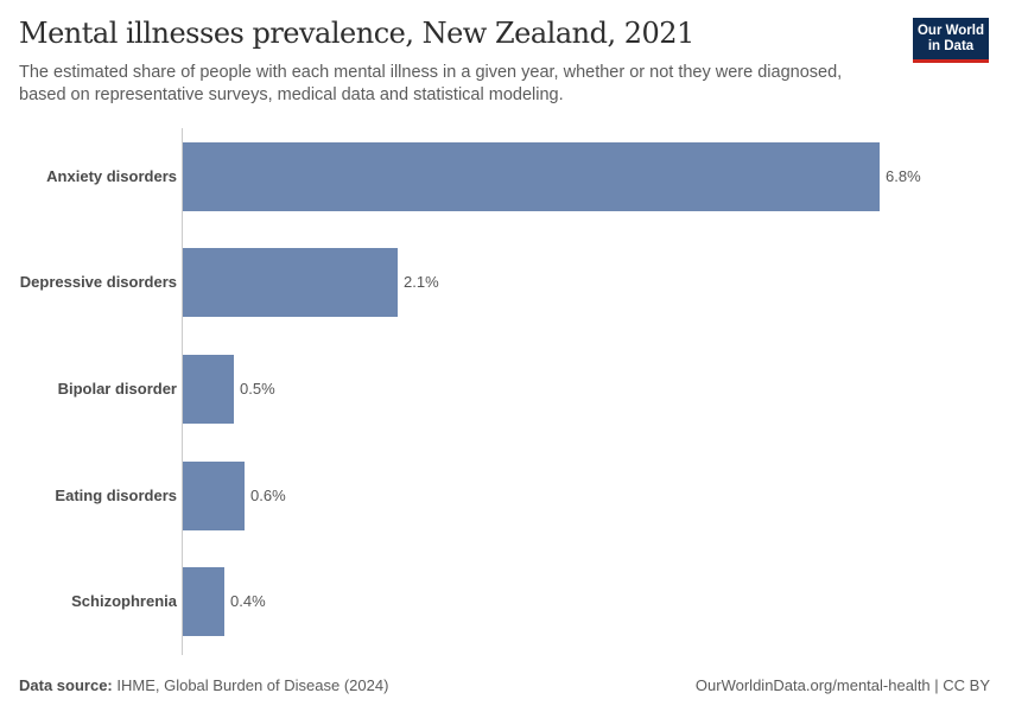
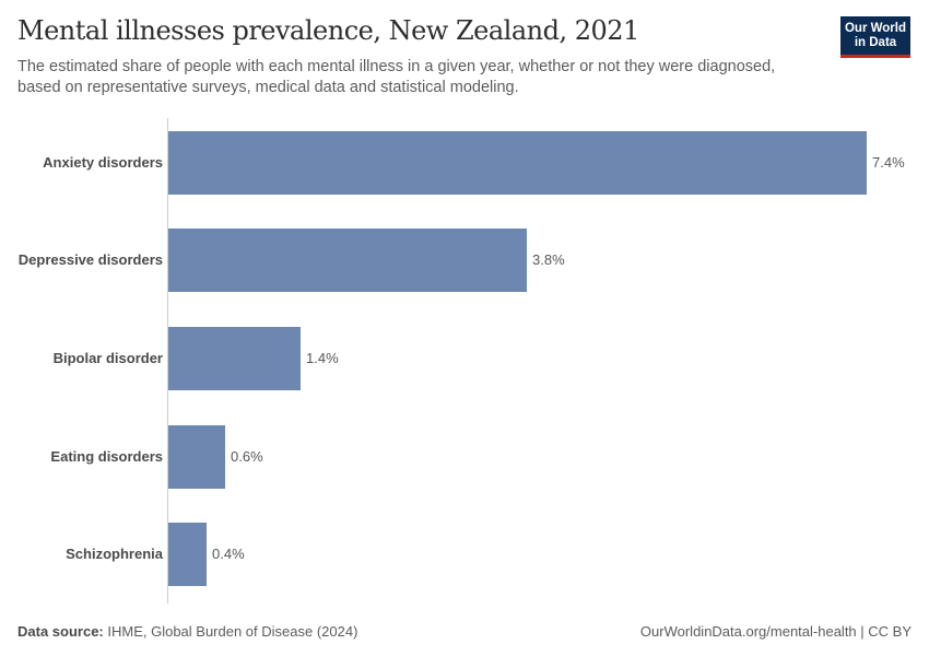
Anxiety disorders: 6.8% -> 7.4%
Depressive disorders: 2.1% -> 3.8%
Bipolar disorder: 0.5% -> 1.4%
